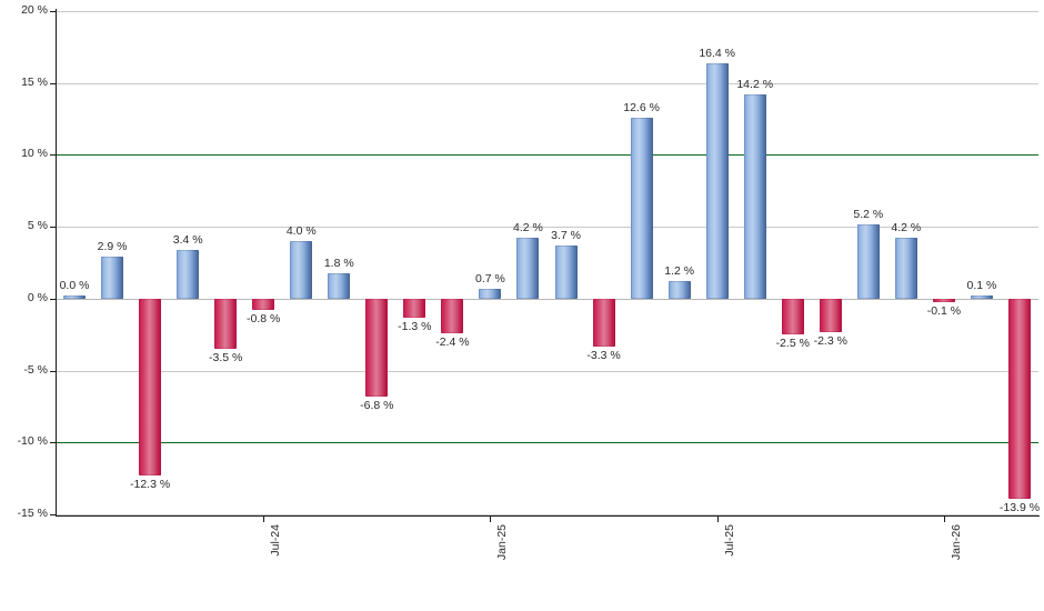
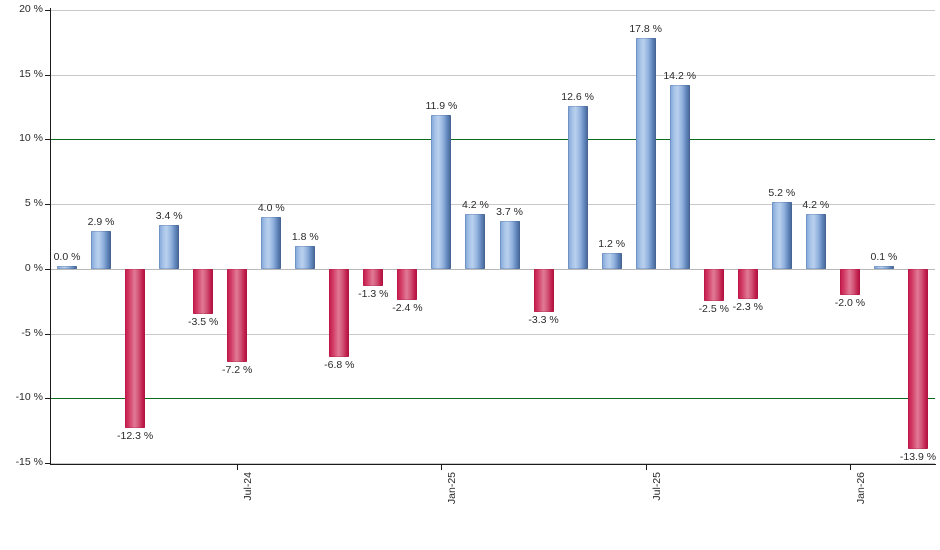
Jul-24: -0.8 -> -7.2
Jan-25: 0.7 -> 11.9
Jul-25: 16.4 -> 17.8
Jan-26: -0.1 -> -2.0
